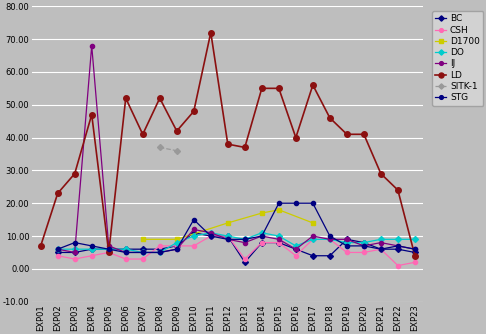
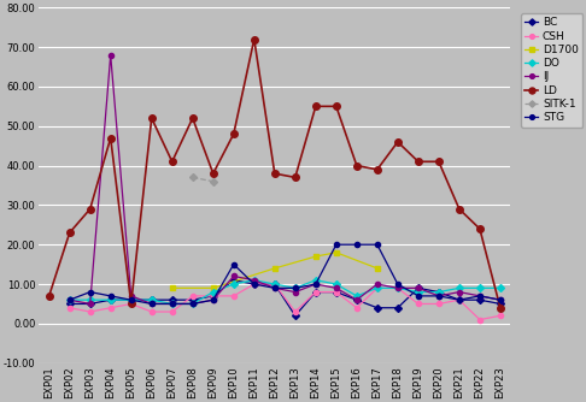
LD/EXP09: 42 -> 38
LD/EXP17: 56 -> 39
